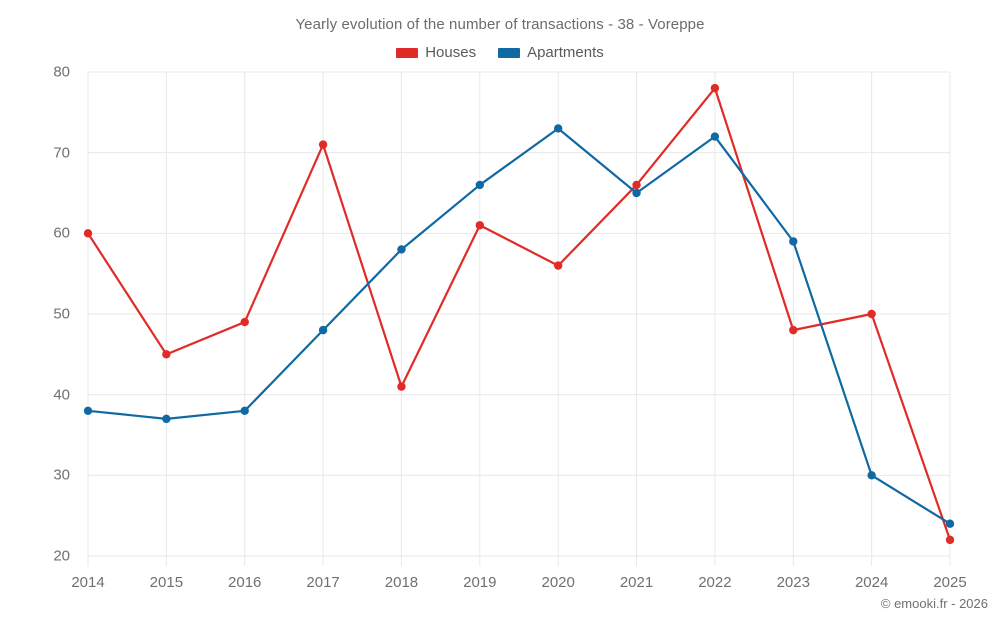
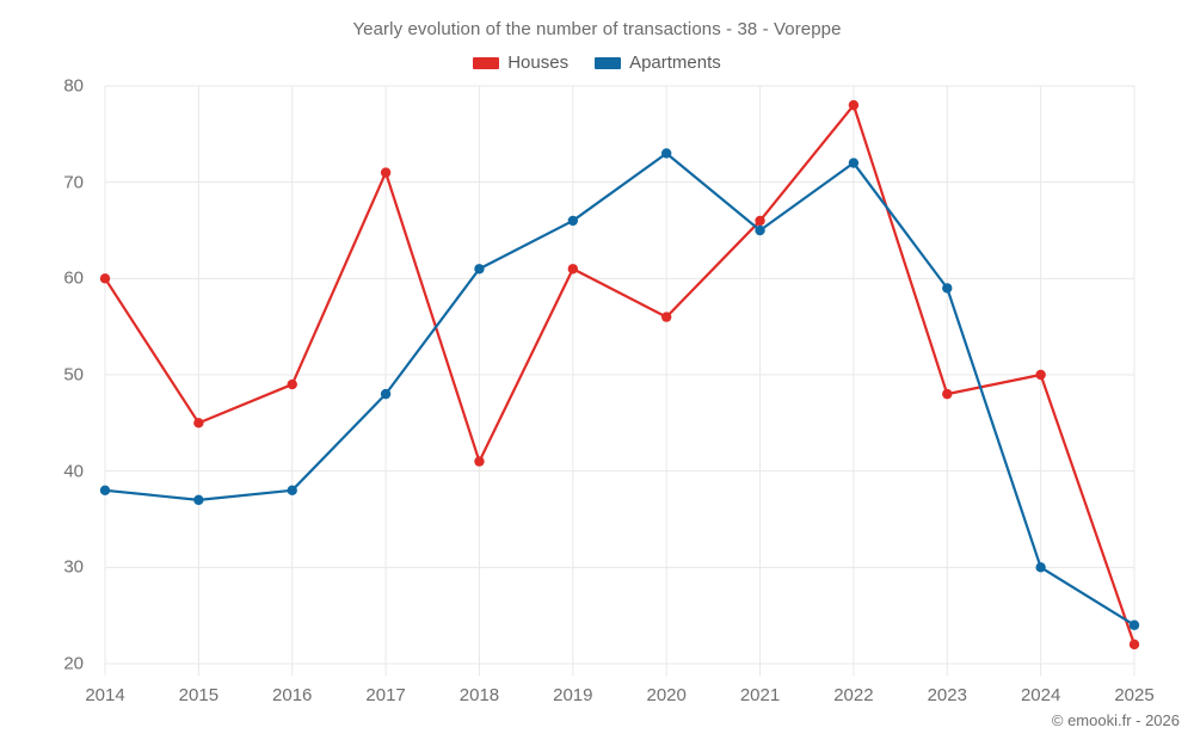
Apartments/2018: 58 -> 61
